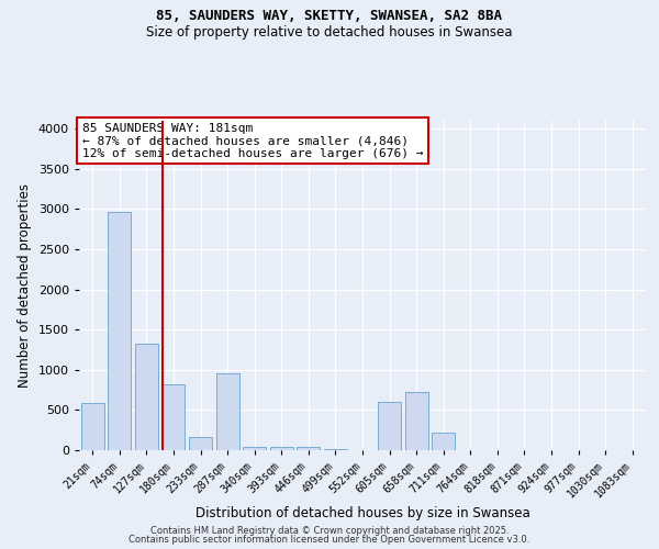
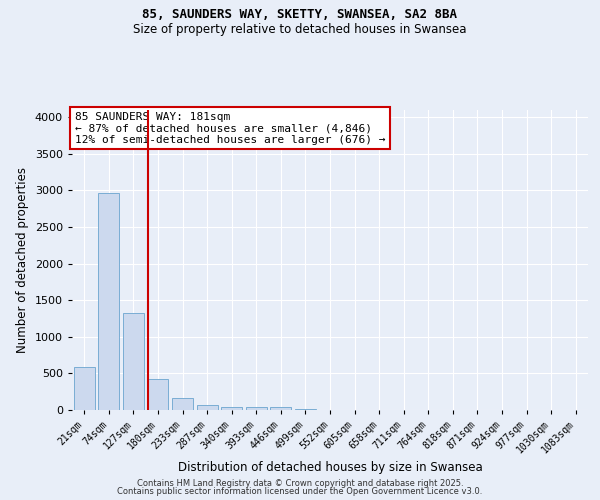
180sqm: 820 -> 430
287sqm: 960 -> 70
605sqm: 600 -> 0
658sqm: 720 -> 0
711sqm: 220 -> 0
